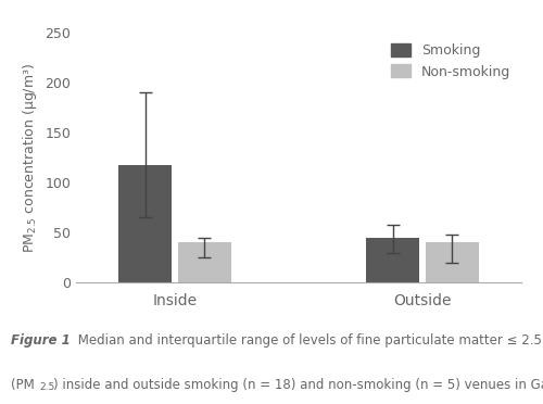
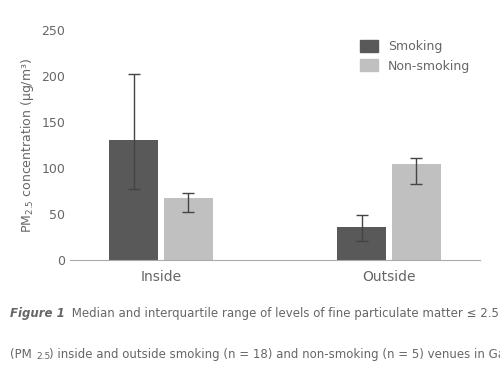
Smoking/Inside: 118 -> 130
Non-smoking/Inside: 40 -> 68
Smoking/Outside: 45 -> 36
Non-smoking/Outside: 41 -> 104
